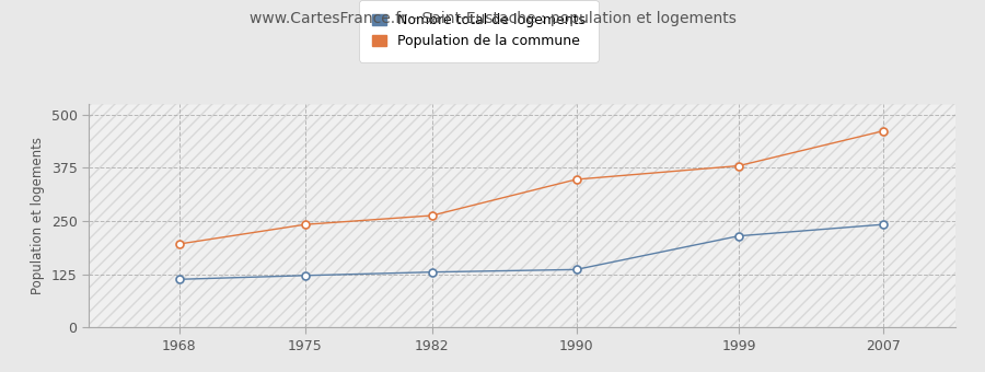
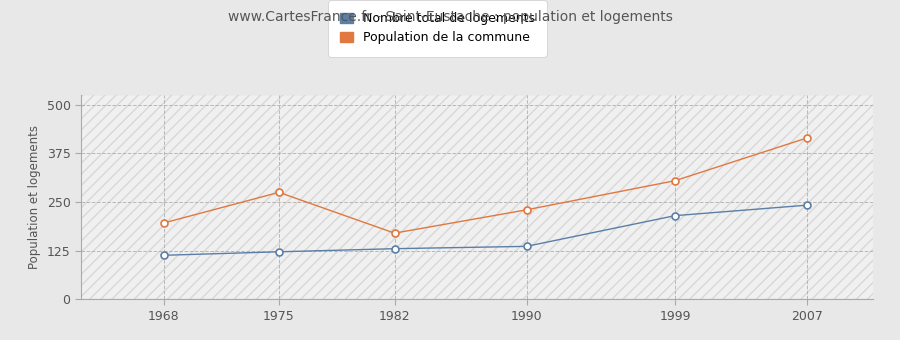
Population de la commune/1975: 242 -> 275
Population de la commune/1982: 263 -> 170
Population de la commune/1990: 348 -> 230
Population de la commune/1999: 380 -> 305
Population de la commune/2007: 462 -> 415
